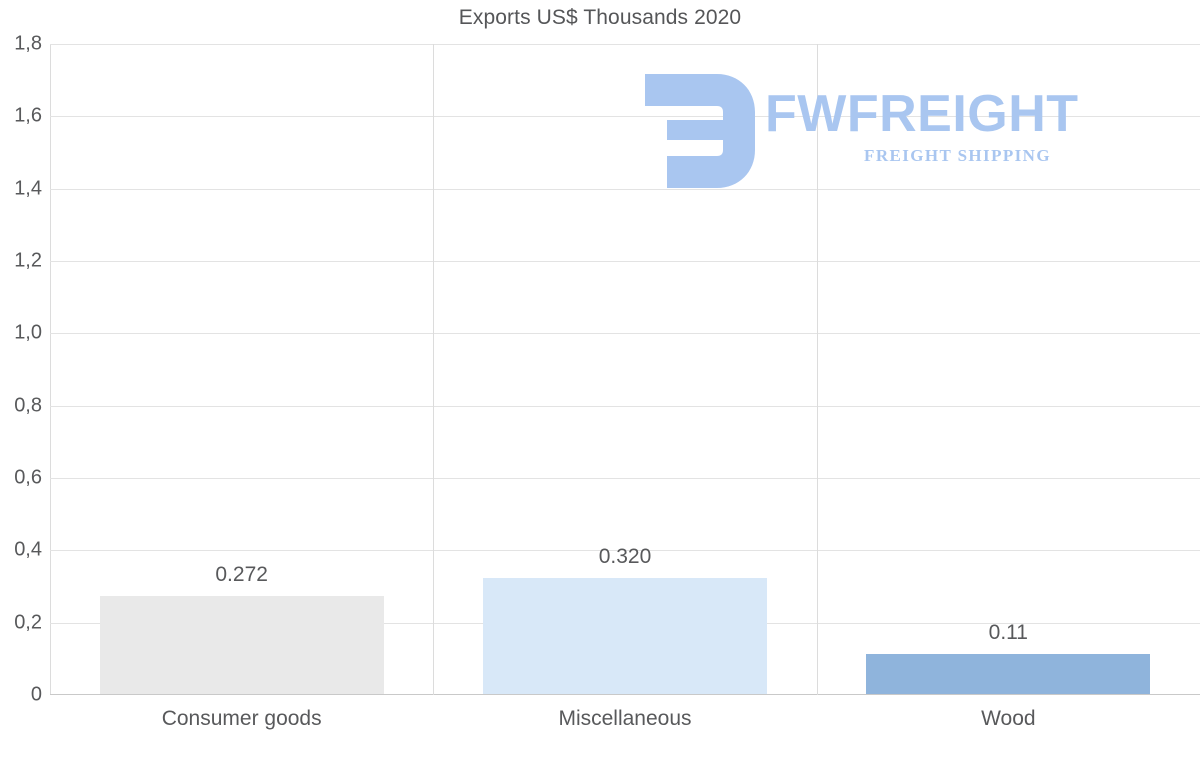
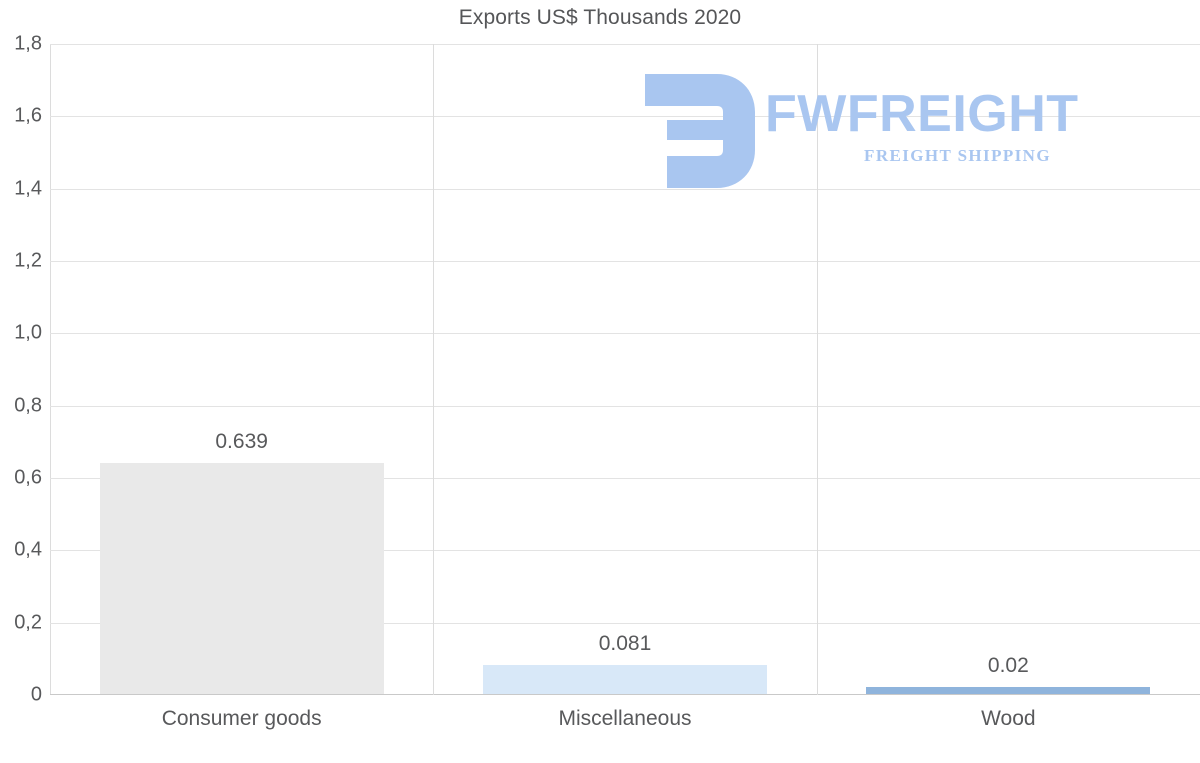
Consumer goods: 0.272 -> 0.639
Miscellaneous: 0.320 -> 0.081
Wood: 0.11 -> 0.02
